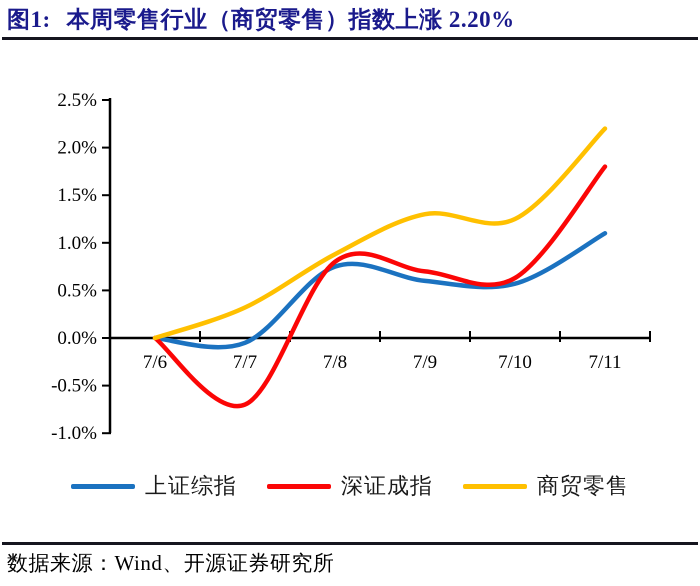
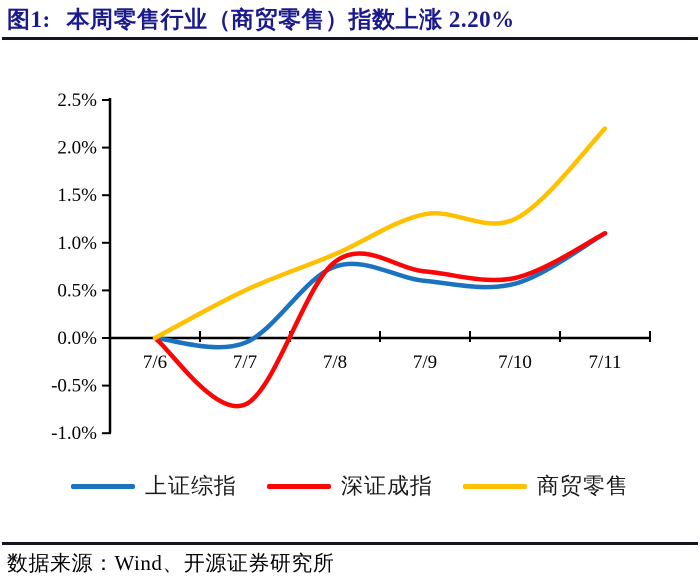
商贸零售/7/7: 0.3% -> 0.5%
深证成指/7/11: 1.8% -> 1.1%
